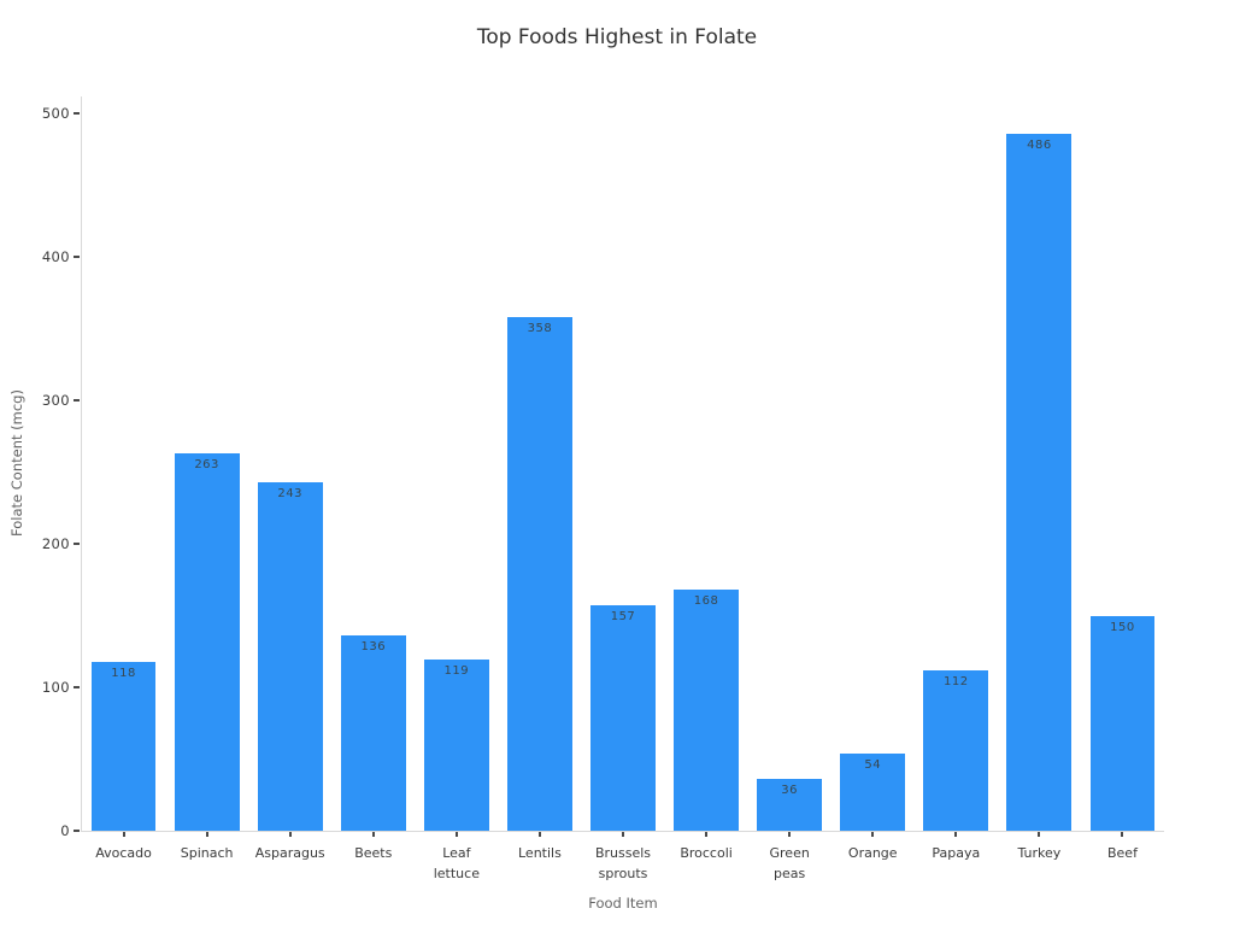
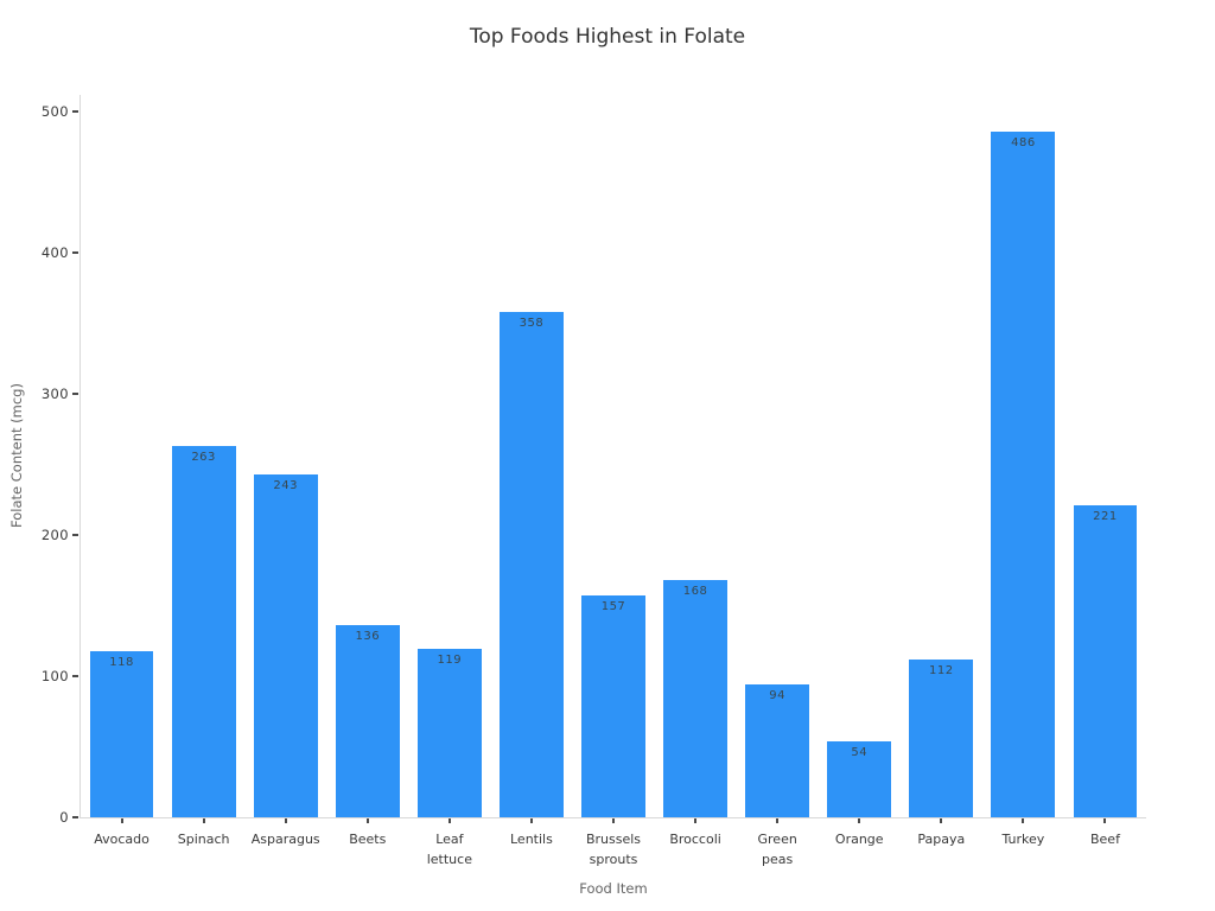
Green peas: 36 -> 94
Beef: 150 -> 221
